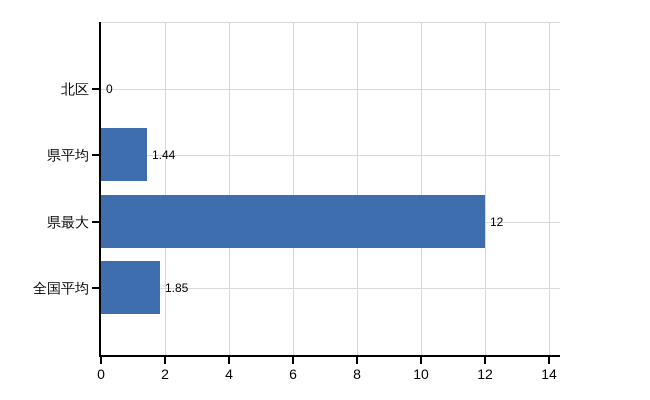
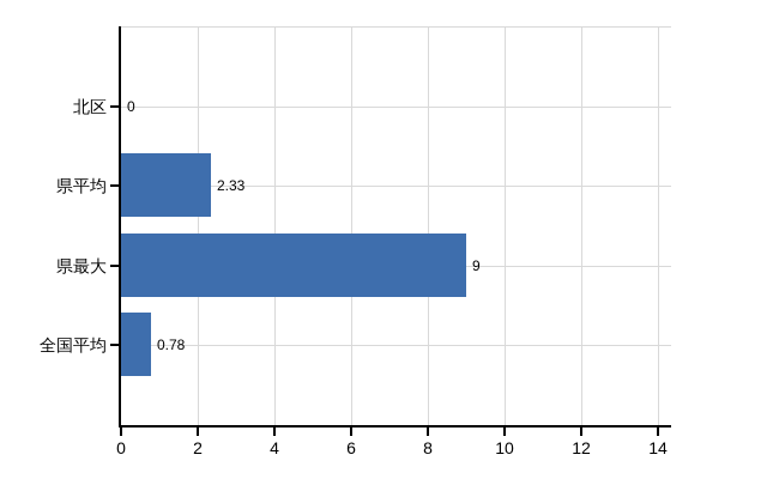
県平均: 1.44 -> 2.33
県最大: 12 -> 9
全国平均: 1.85 -> 0.78
